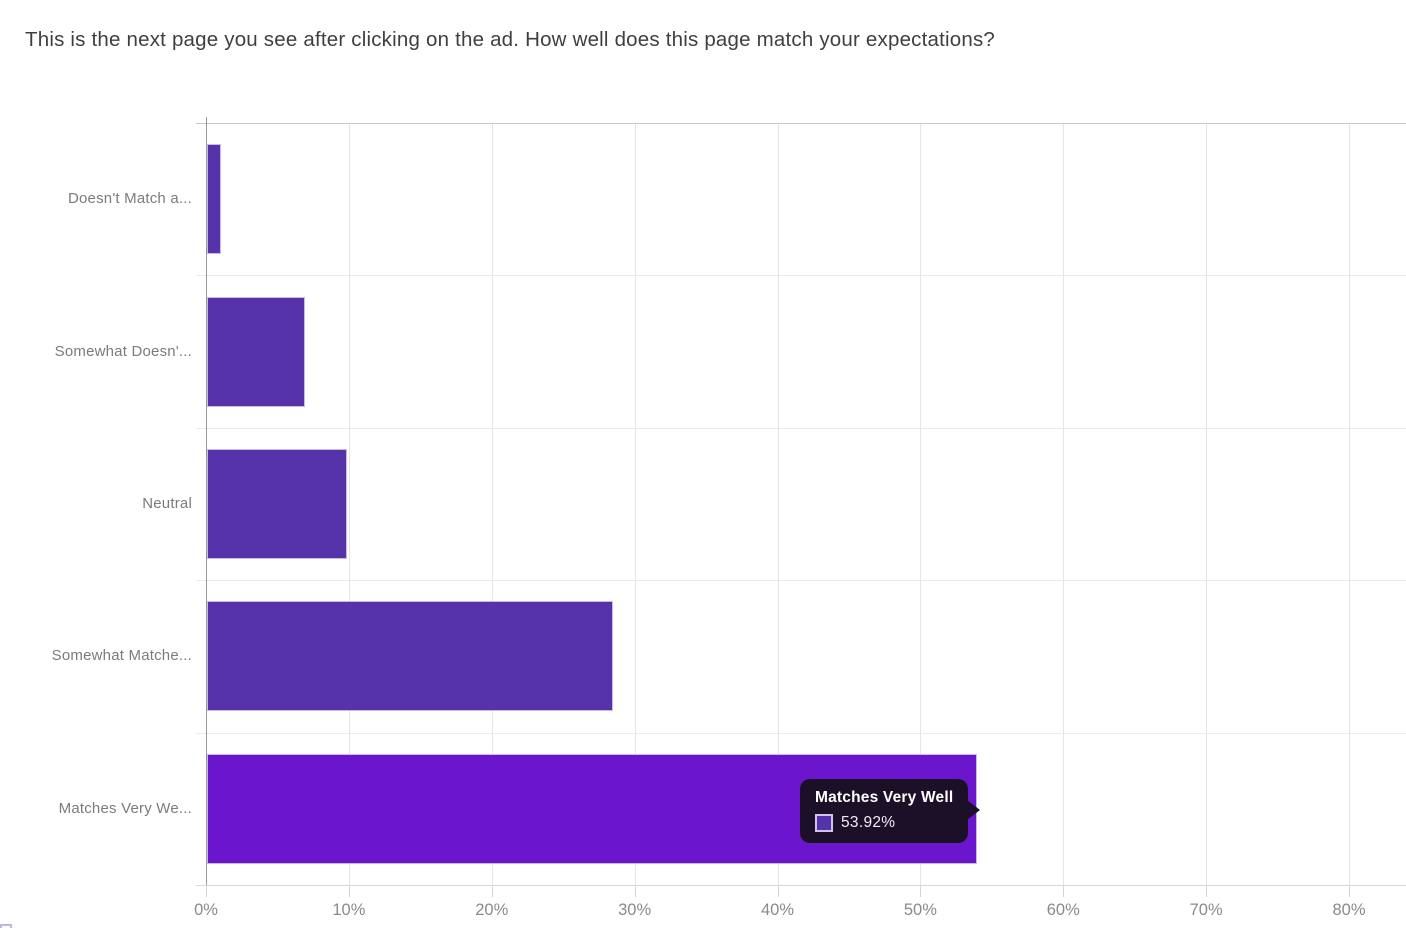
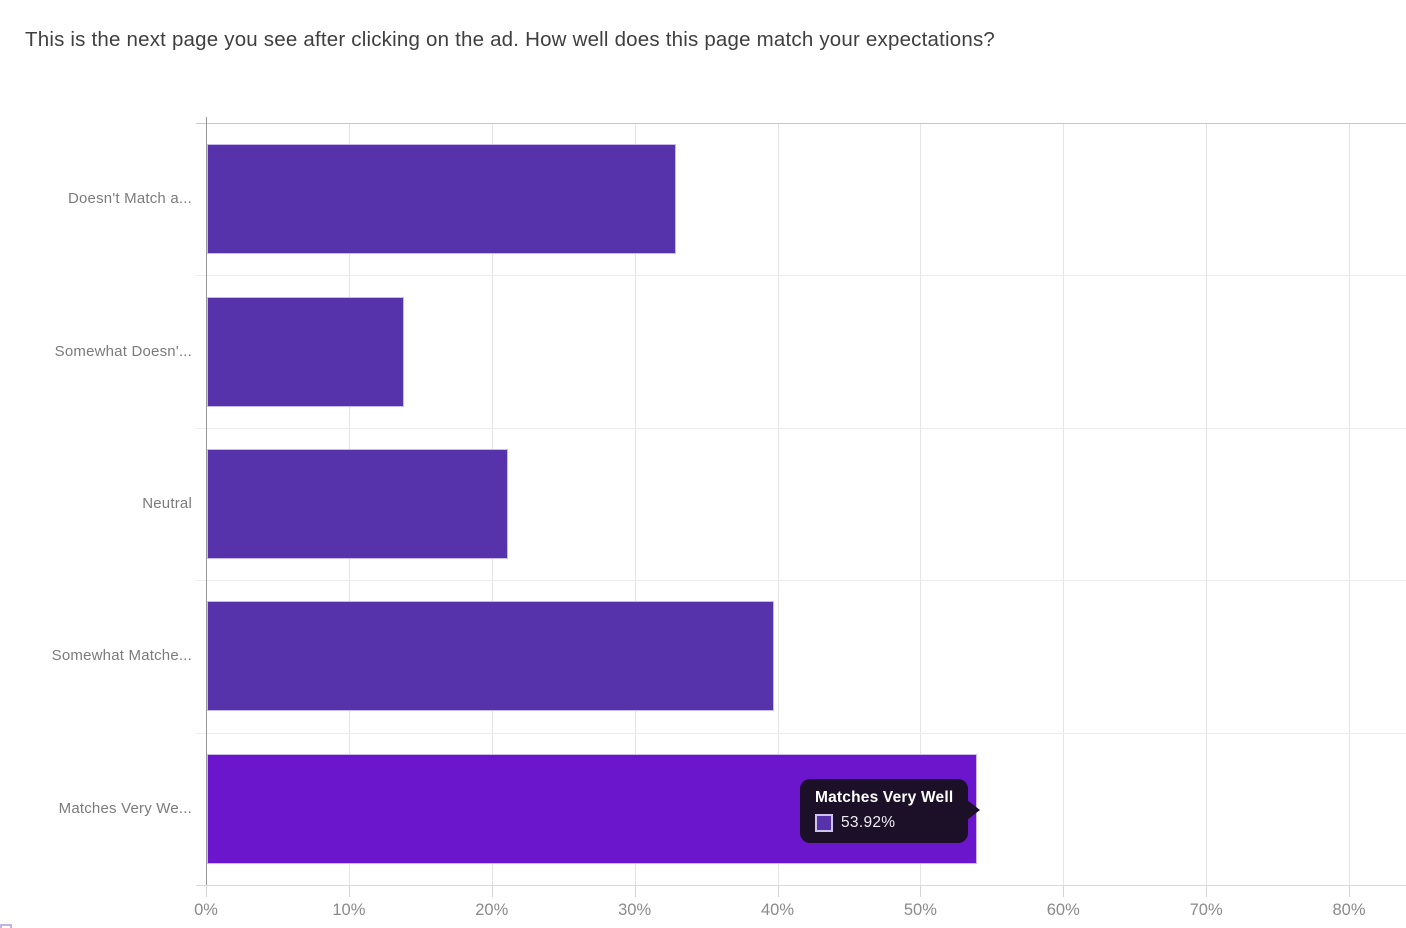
Doesn't Match a...: 1.0% -> 32.8%
Somewhat Doesn'...: 6.9% -> 13.8%
Neutral: 9.8% -> 21.1%
Somewhat Matche...: 28.4% -> 39.7%
